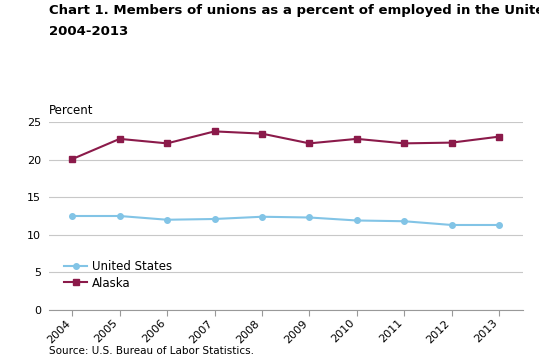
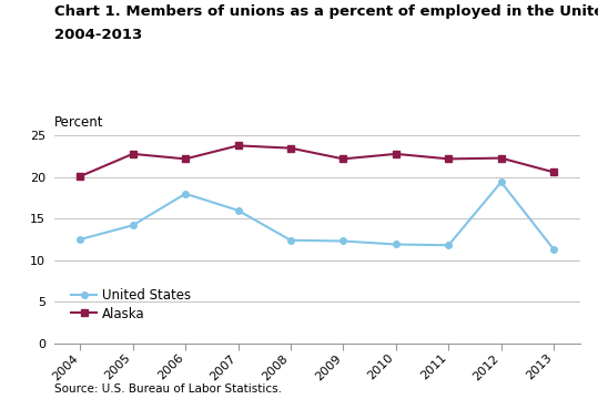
United States/2005: 12.5 -> 14.2
United States/2006: 12.0 -> 18.0
United States/2007: 12.1 -> 16.0
United States/2012: 11.3 -> 19.4
Alaska/2013: 23.1 -> 20.6
